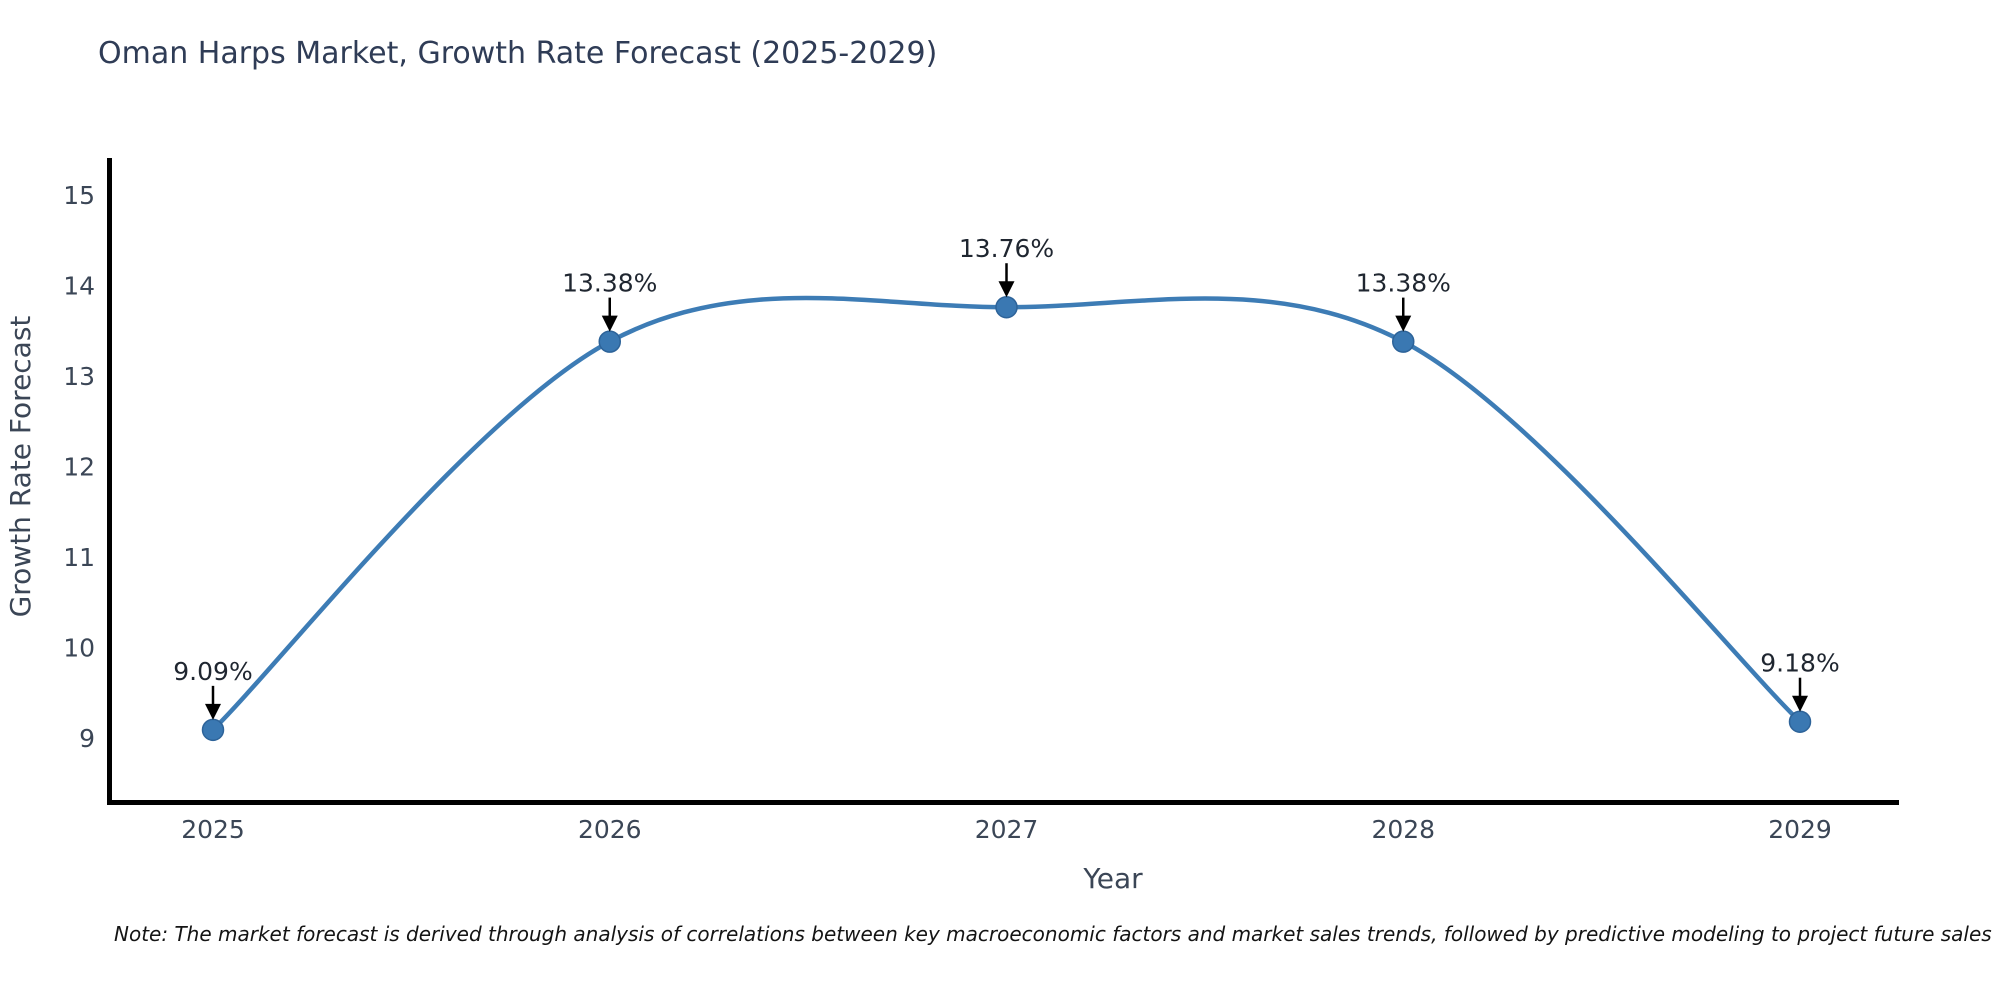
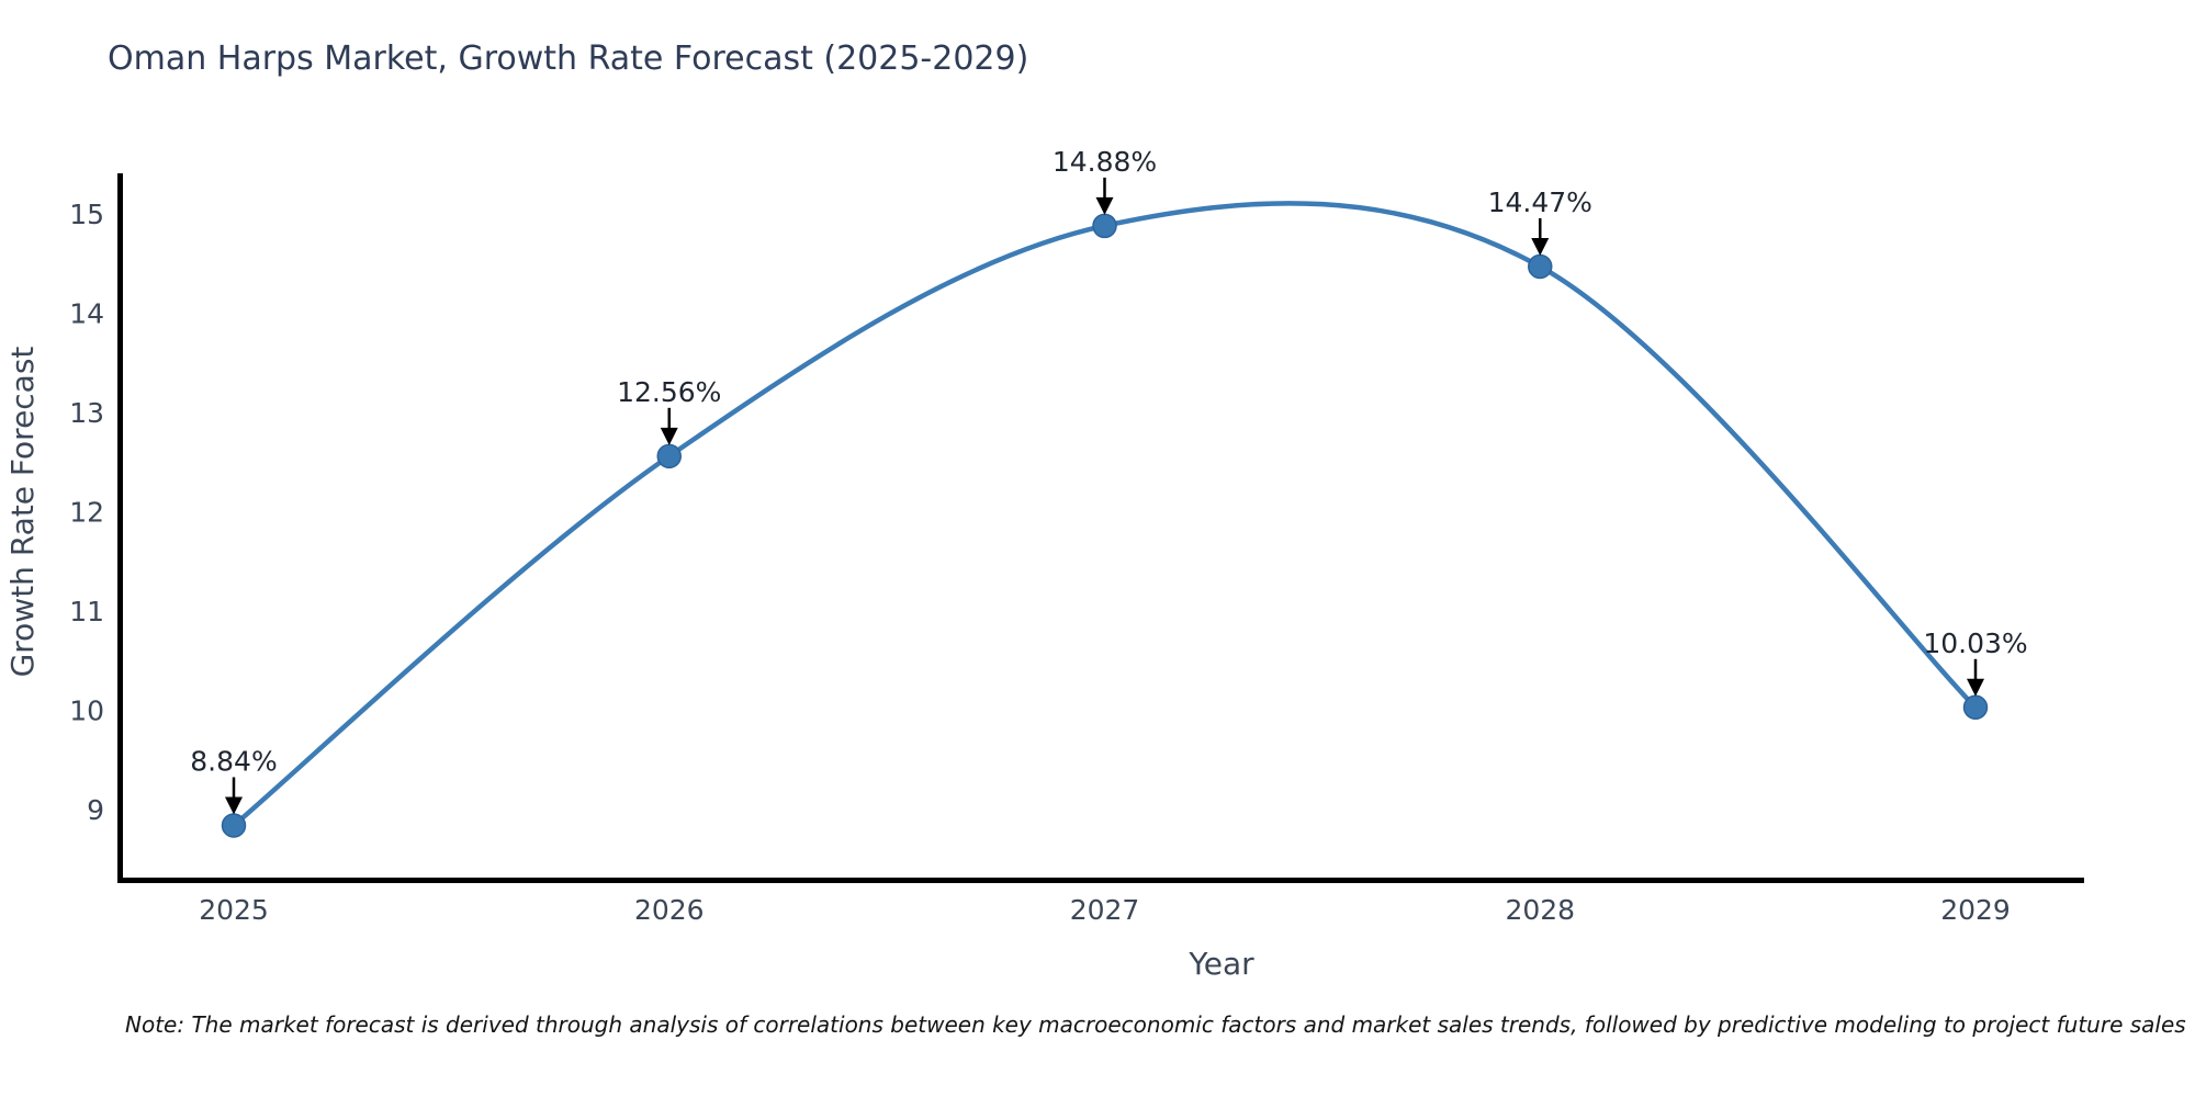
2025: 9.09% -> 8.84%
2026: 13.38% -> 12.56%
2027: 13.76% -> 14.88%
2028: 13.38% -> 14.47%
2029: 9.18% -> 10.03%
